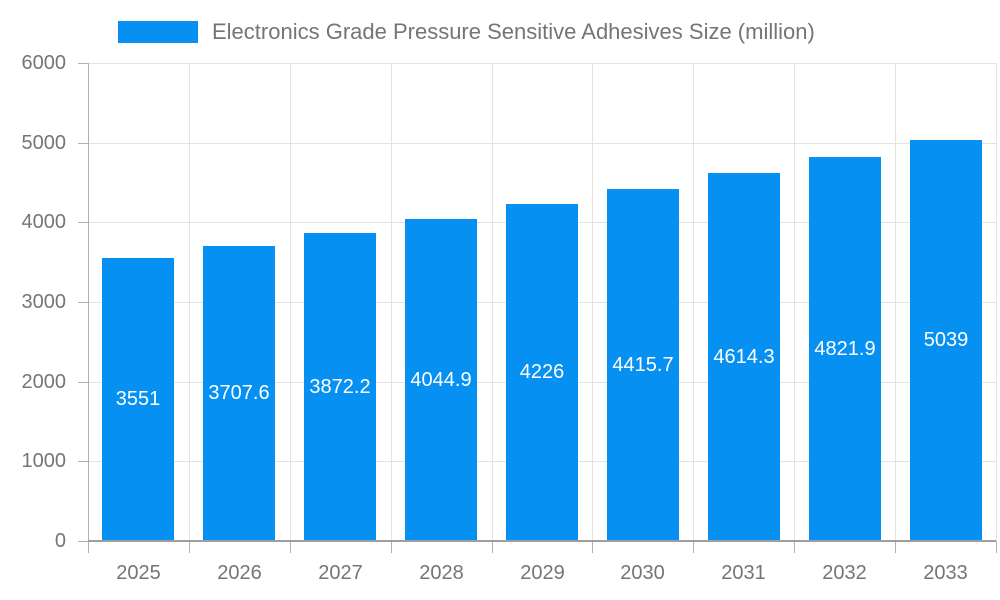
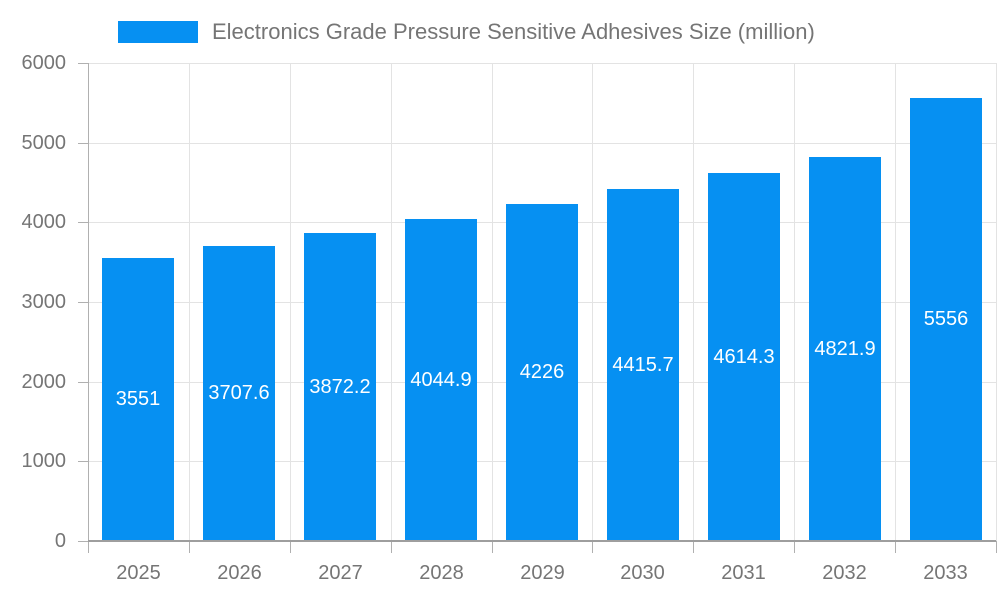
2033: 5039 -> 5556
